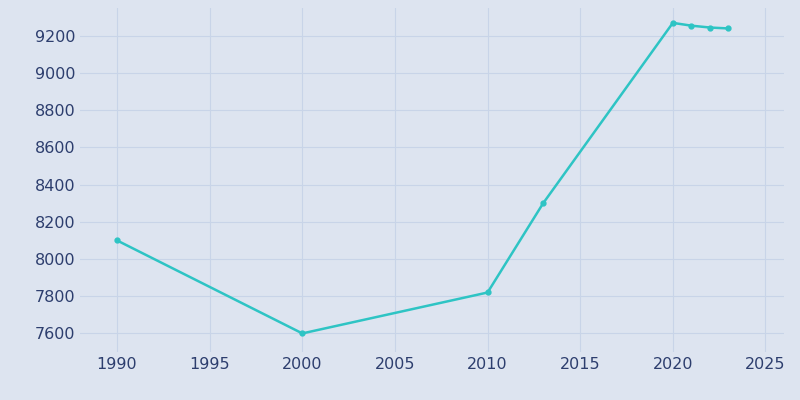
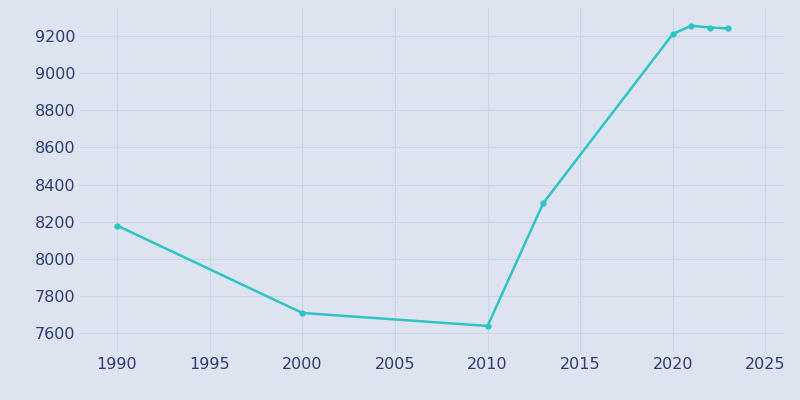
1990: 8100 -> 8180
2000: 7600 -> 7710
2010: 7820 -> 7640
2020: 9270 -> 9210
